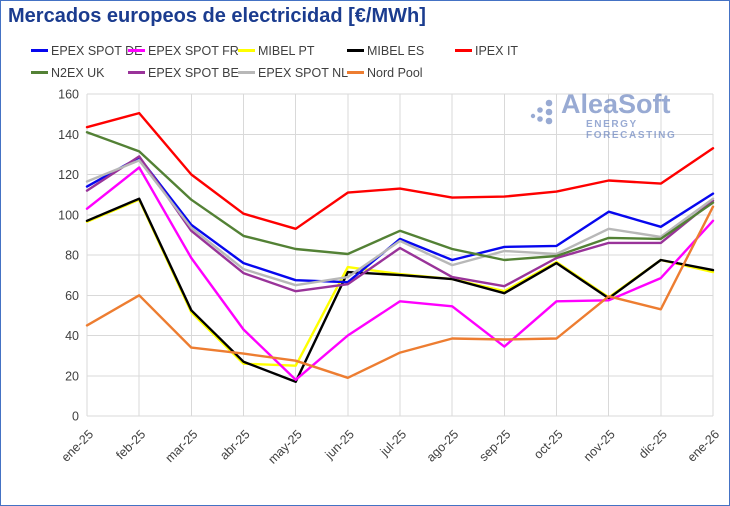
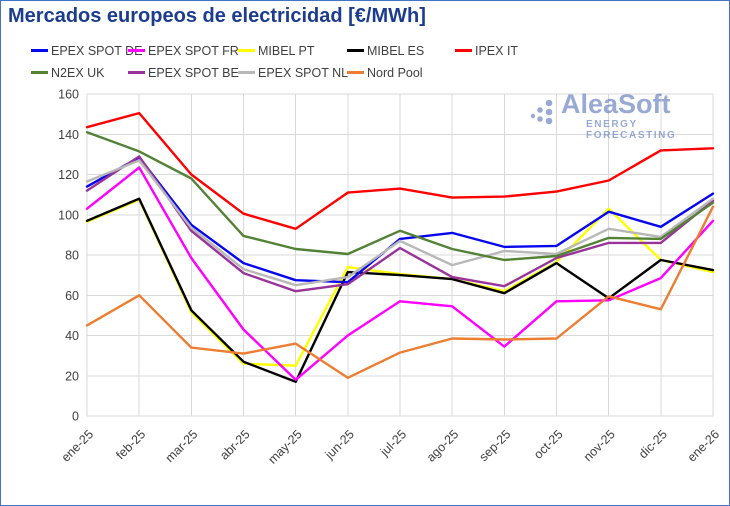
N2EX UK/mar-25: 108 -> 118
Nord Pool/may-25: 28 -> 36
EPEX SPOT DE/ago-25: 78 -> 91
MIBEL PT/nov-25: 59 -> 103
IPEX IT/dic-25: 116 -> 132
